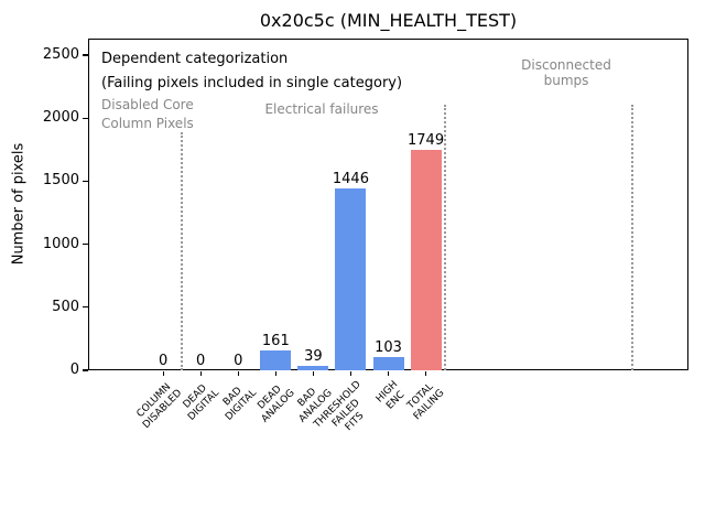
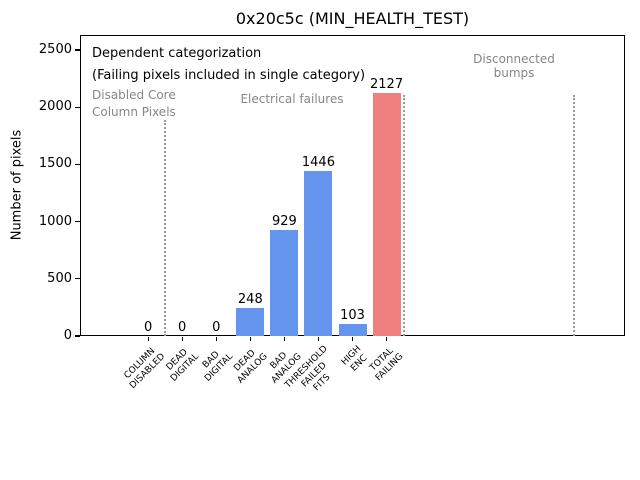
DEAD ANALOG: 161 -> 248
BAD ANALOG: 39 -> 929
TOTAL FAILING: 1749 -> 2127
